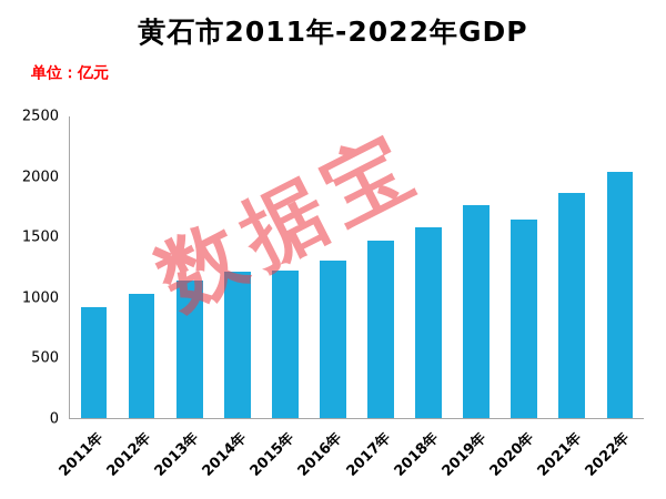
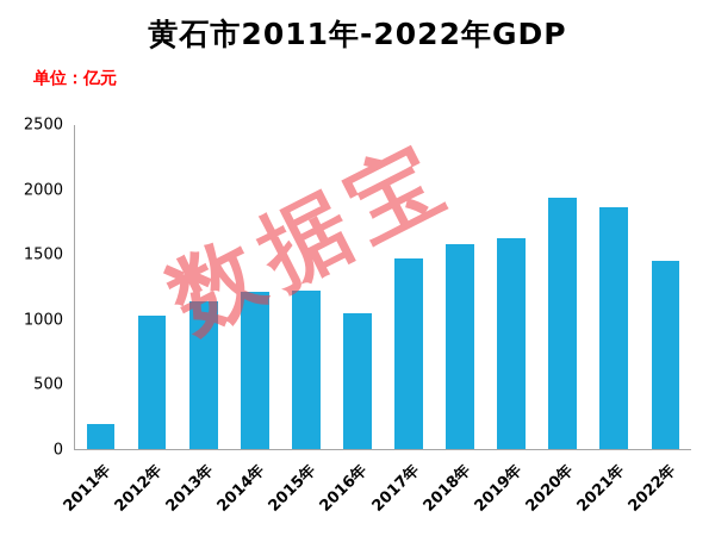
2011年: 920 -> 190
2016年: 1300 -> 1050
2019年: 1770 -> 1630
2020年: 1640 -> 1940
2022年: 2040 -> 1450
